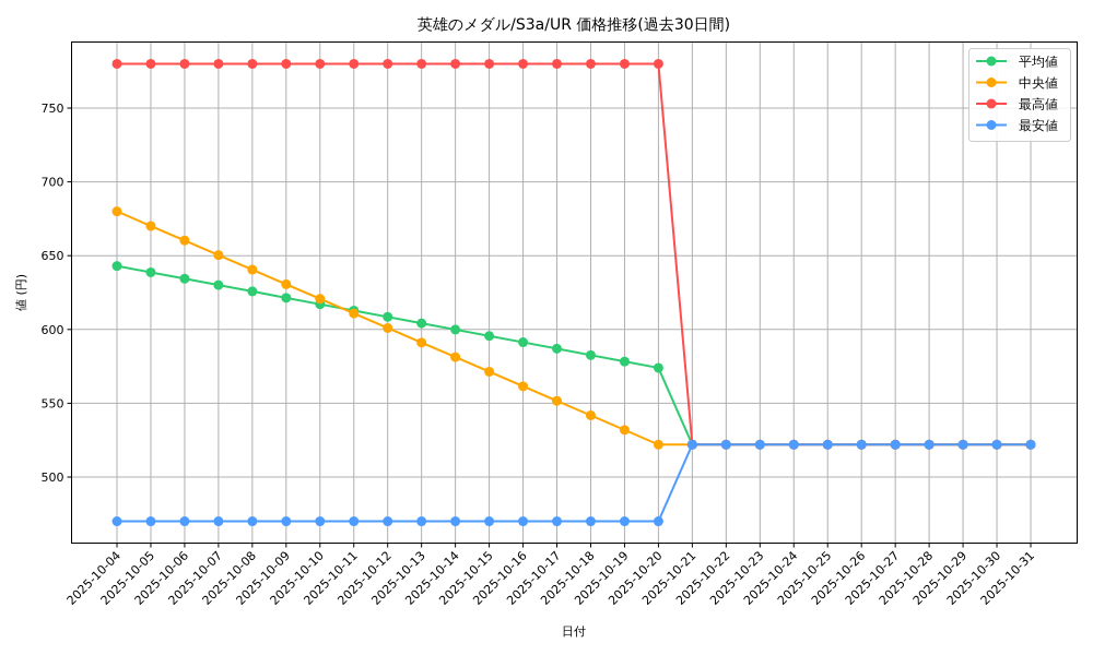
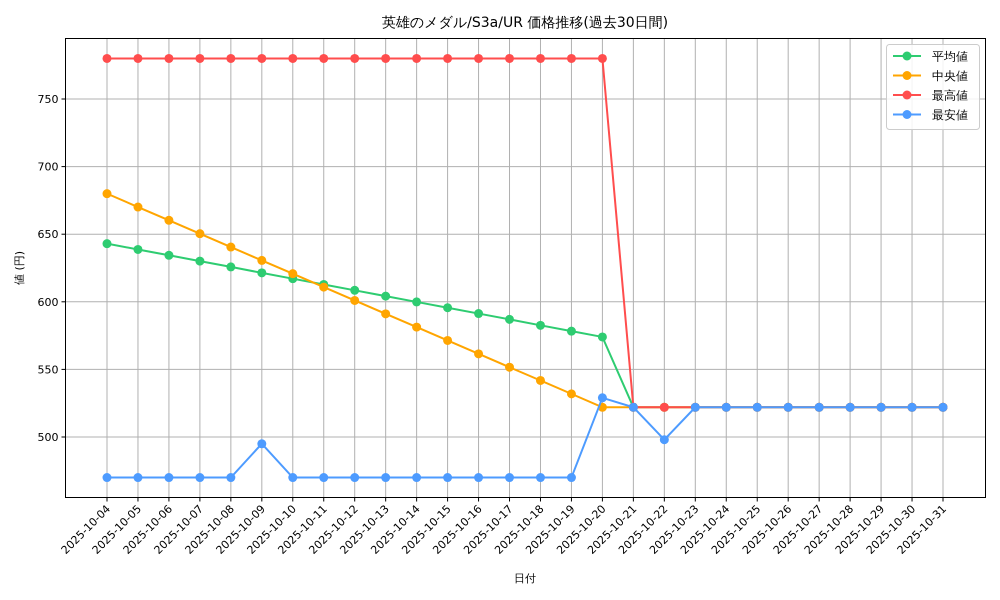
最安値/2025-10-09: 470 -> 495
最安値/2025-10-20: 470 -> 529
最安値/2025-10-22: 522 -> 498
